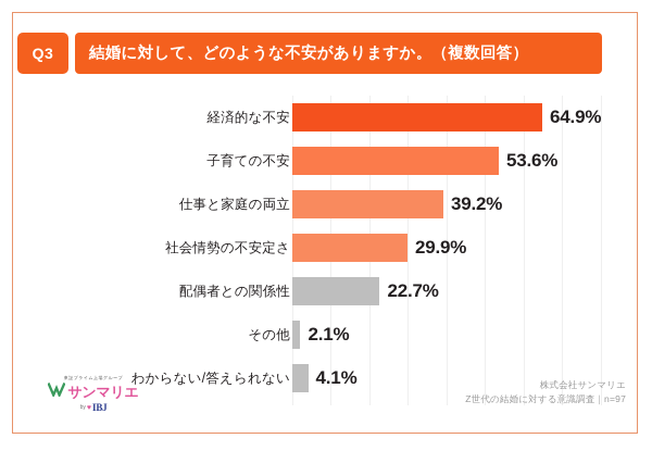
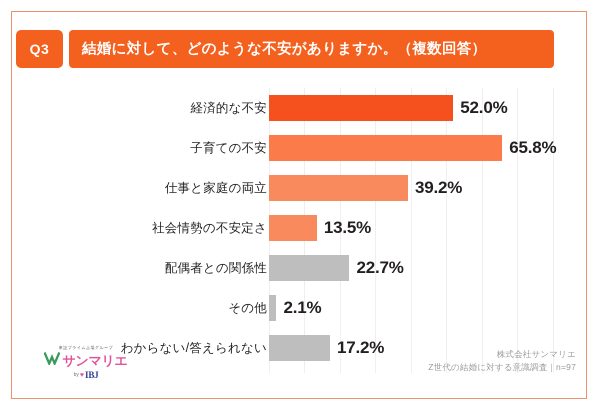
経済的な不安: 64.9% -> 52.0%
子育ての不安: 53.6% -> 65.8%
社会情勢の不安定さ: 29.9% -> 13.5%
わからない/答えられない: 4.1% -> 17.2%
